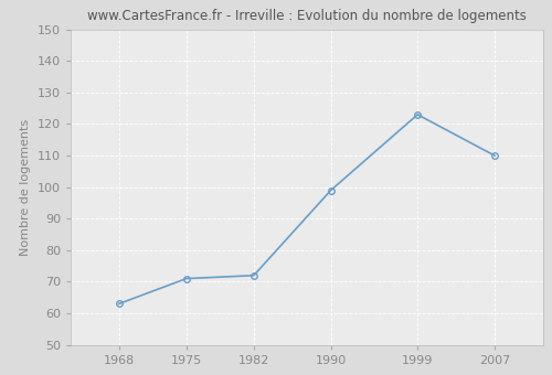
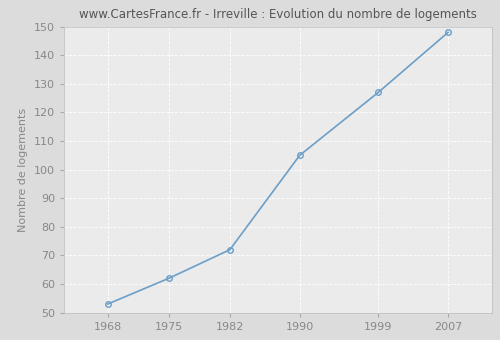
1968: 63 -> 53
1975: 71 -> 62
1990: 99 -> 105
1999: 123 -> 127
2007: 110 -> 148
